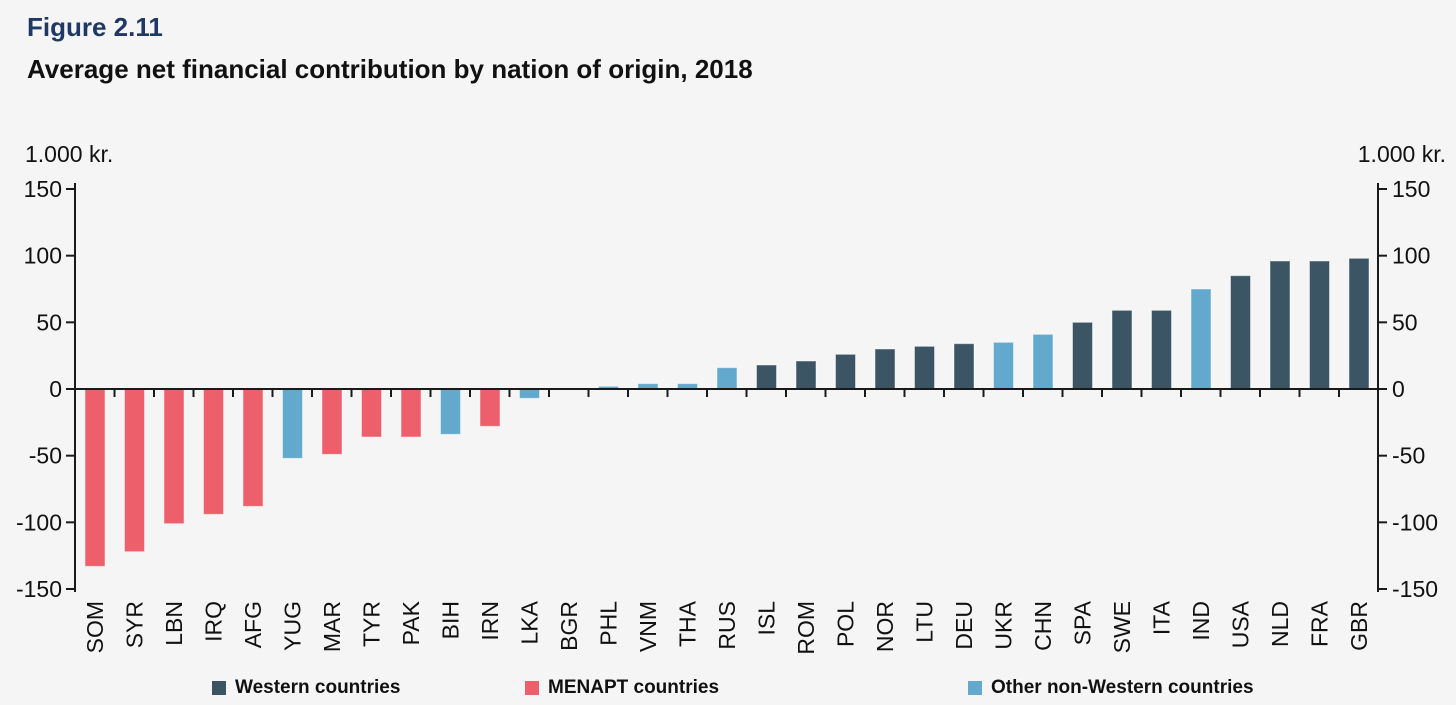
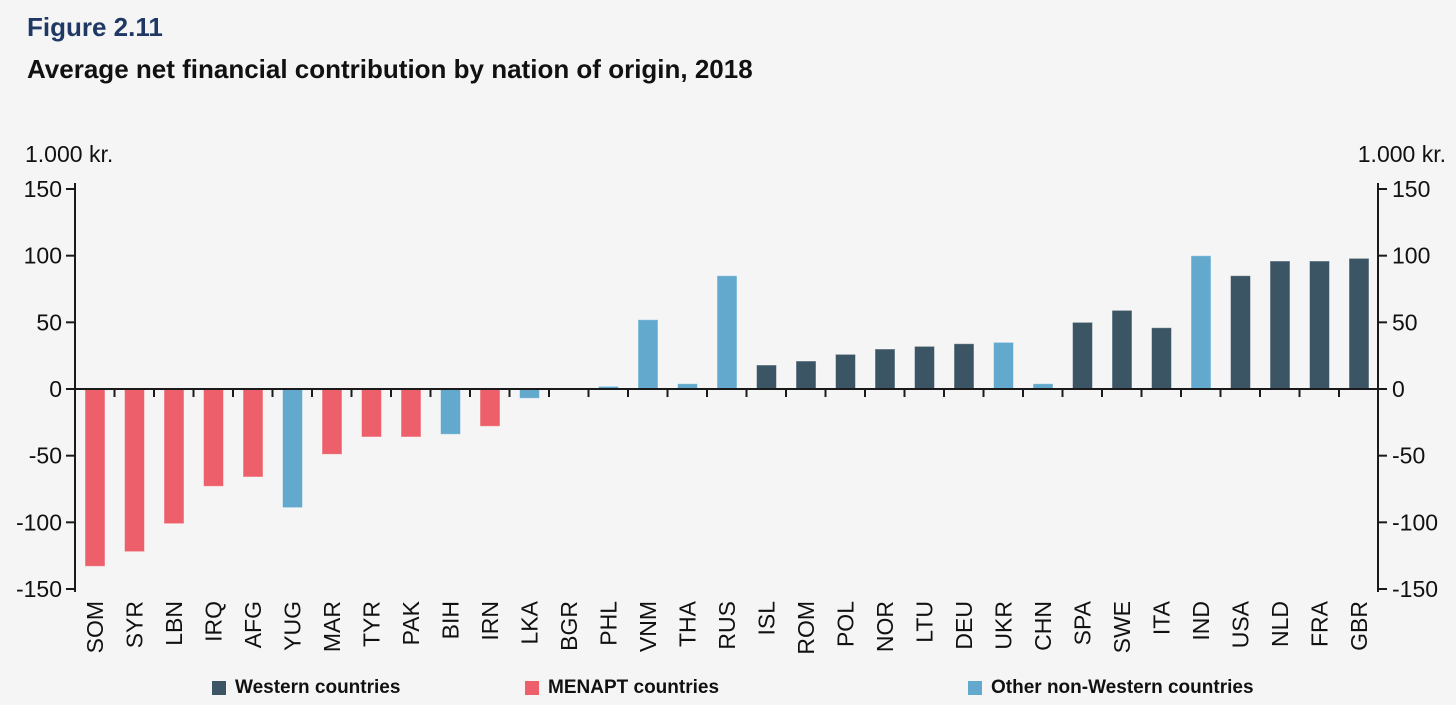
IRQ: -94 -> -73
AFG: -88 -> -66
YUG: -52 -> -89
VNM: 4 -> 52
RUS: 16 -> 85
CHN: 41 -> 4
ITA: 59 -> 46
IND: 75 -> 100
